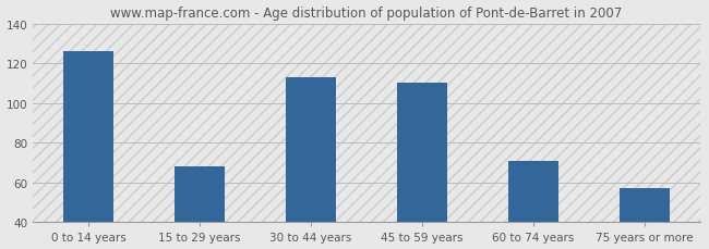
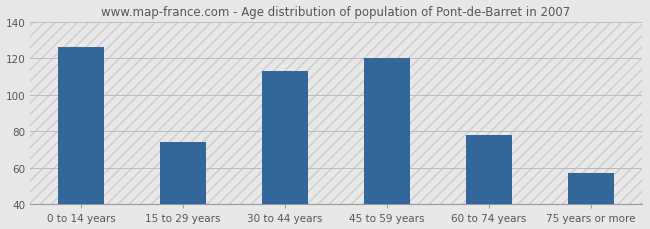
15 to 29 years: 68 -> 74
45 to 59 years: 110 -> 120
60 to 74 years: 71 -> 78
